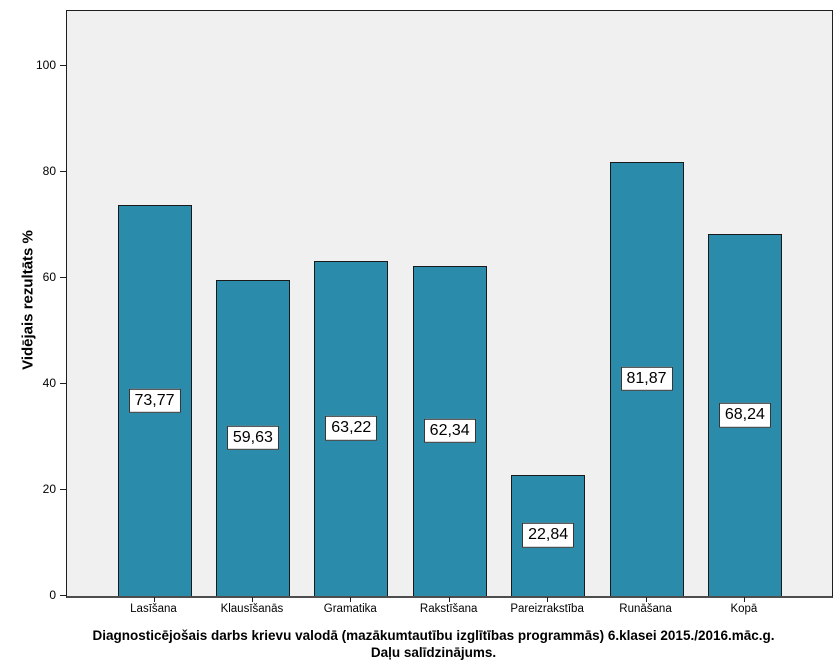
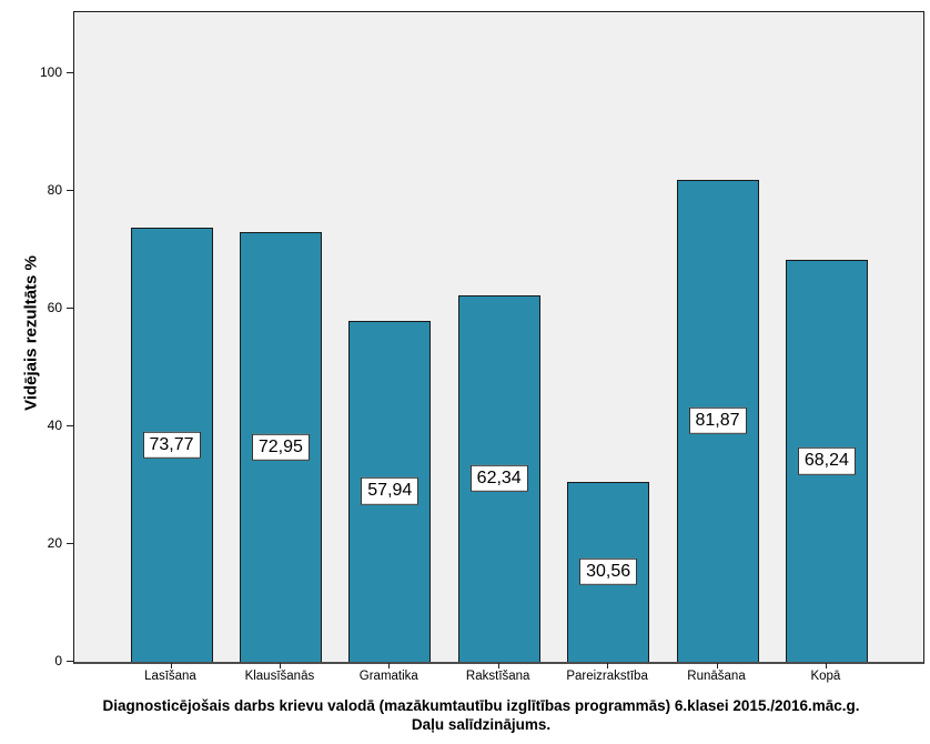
Klausīšanās: 59,63 -> 72,95
Gramatika: 63,22 -> 57,94
Pareizrakstība: 22,84 -> 30,56
